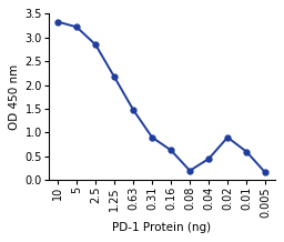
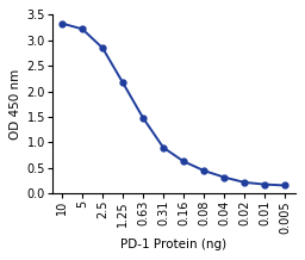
0.08: 0.20 -> 0.45
0.04: 0.45 -> 0.32
0.02: 0.90 -> 0.22
0.01: 0.60 -> 0.18
